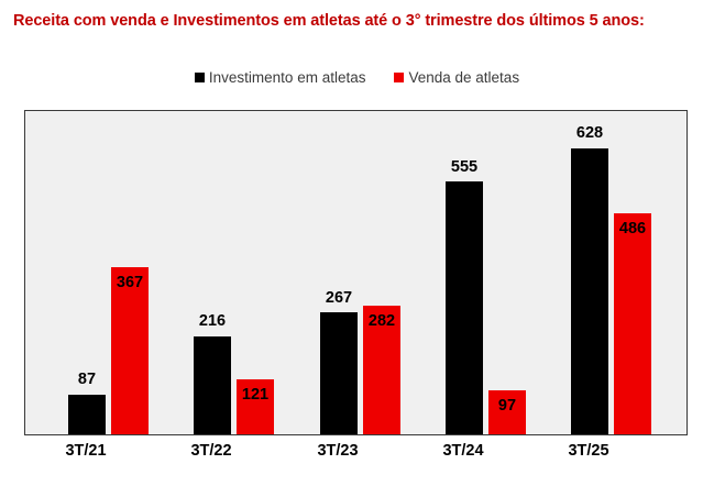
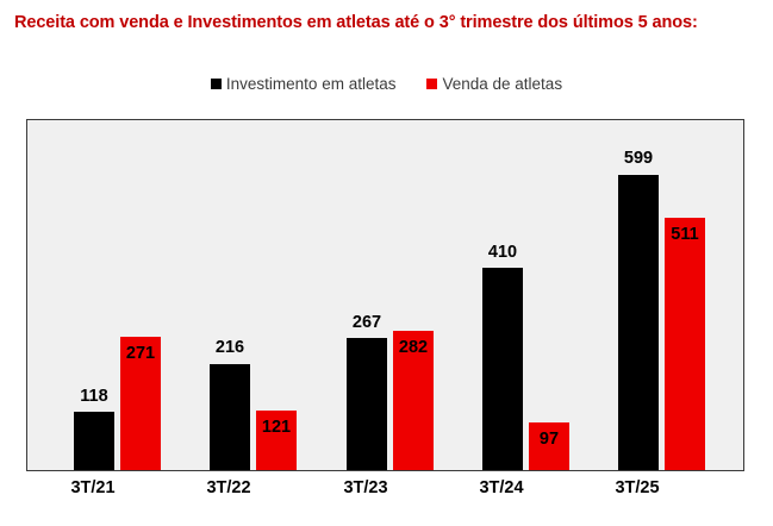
Investimento em atletas/3T/21: 87 -> 118
Venda de atletas/3T/21: 367 -> 271
Investimento em atletas/3T/24: 555 -> 410
Investimento em atletas/3T/25: 628 -> 599
Venda de atletas/3T/25: 486 -> 511
